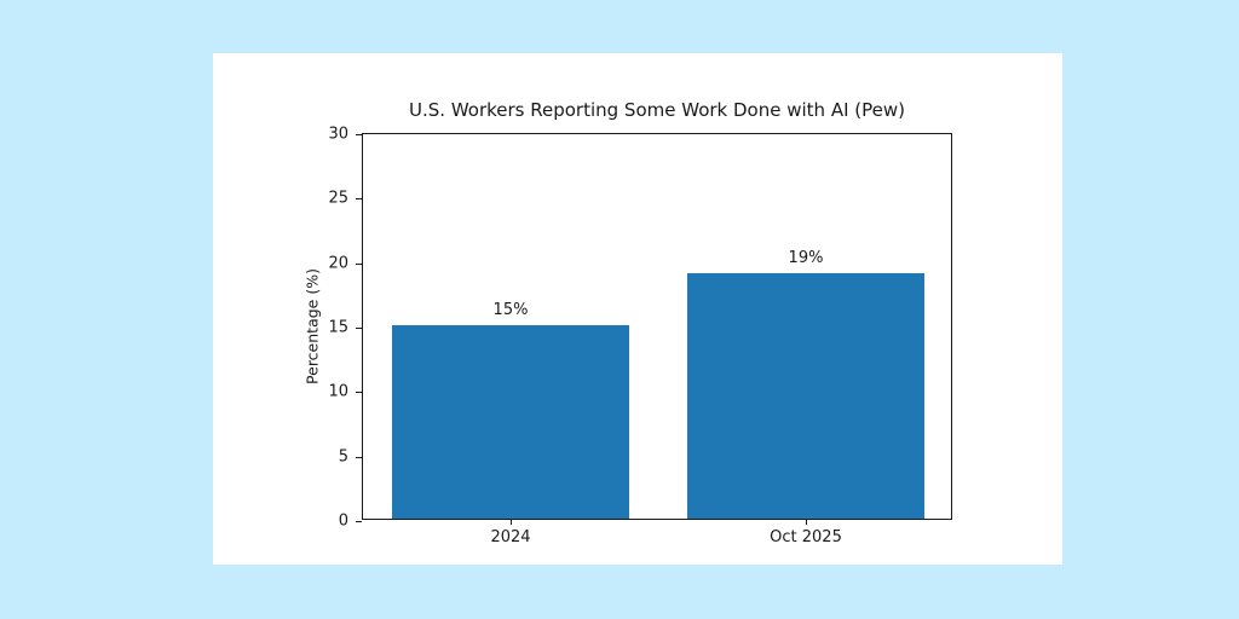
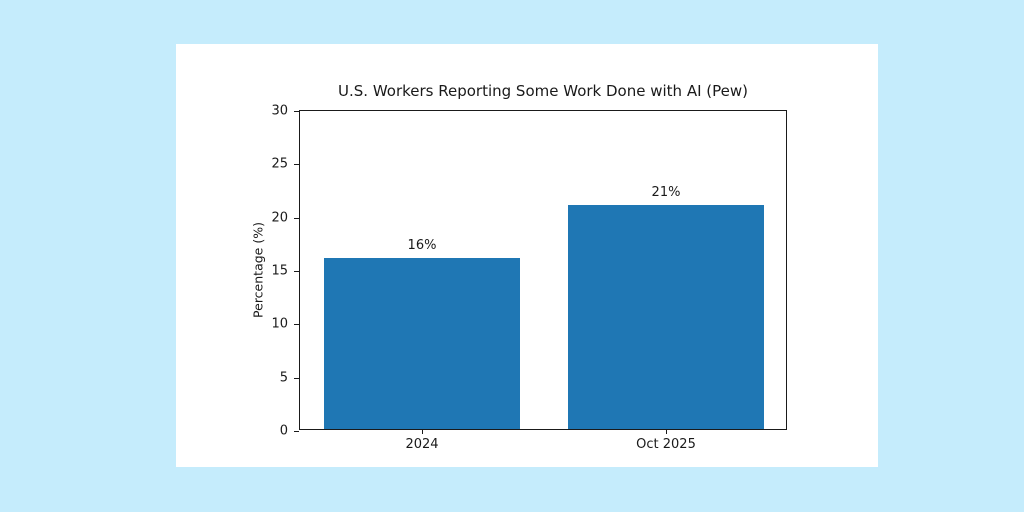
2024: 15% -> 16%
Oct 2025: 19% -> 21%
